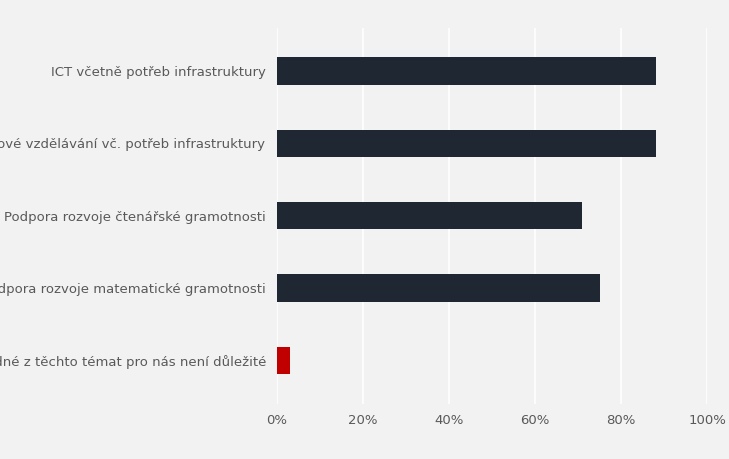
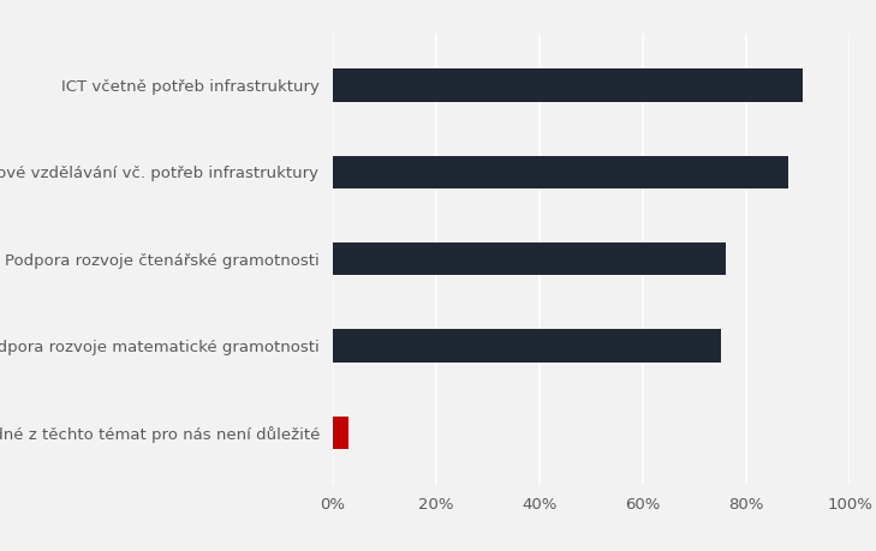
ICT včetně potřeb infrastruktury: 88% -> 91%
Podpora rozvoje čtenářské gramotnosti: 71% -> 76%
